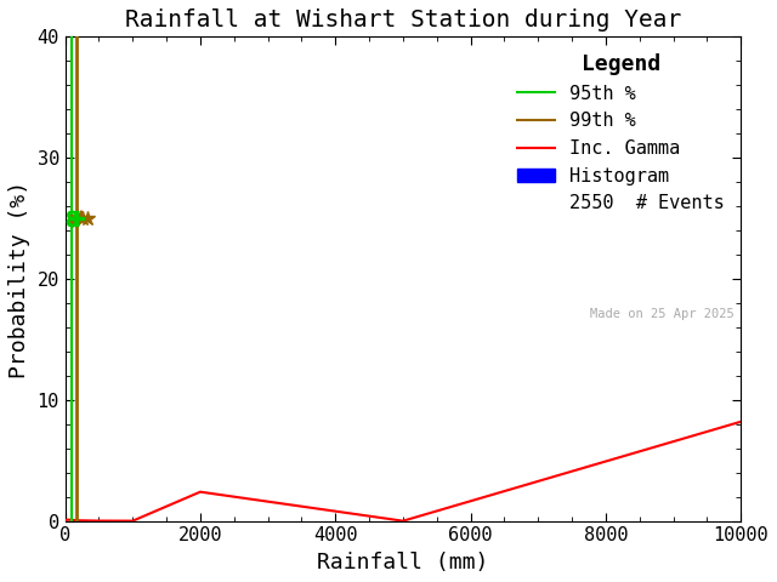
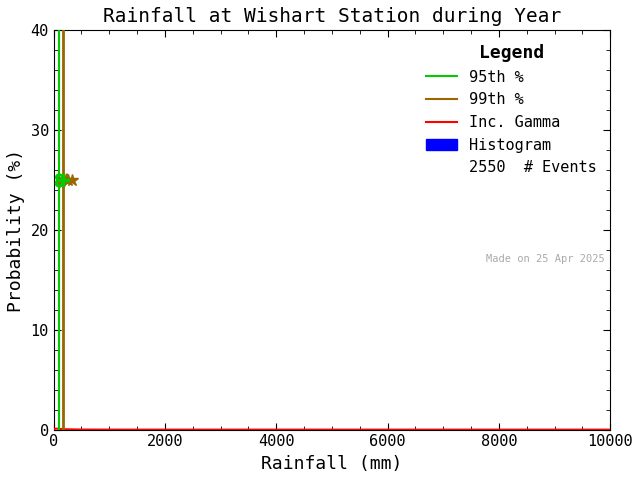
2000: 2.4 -> 0.0
10000: 8.2 -> 0.0
